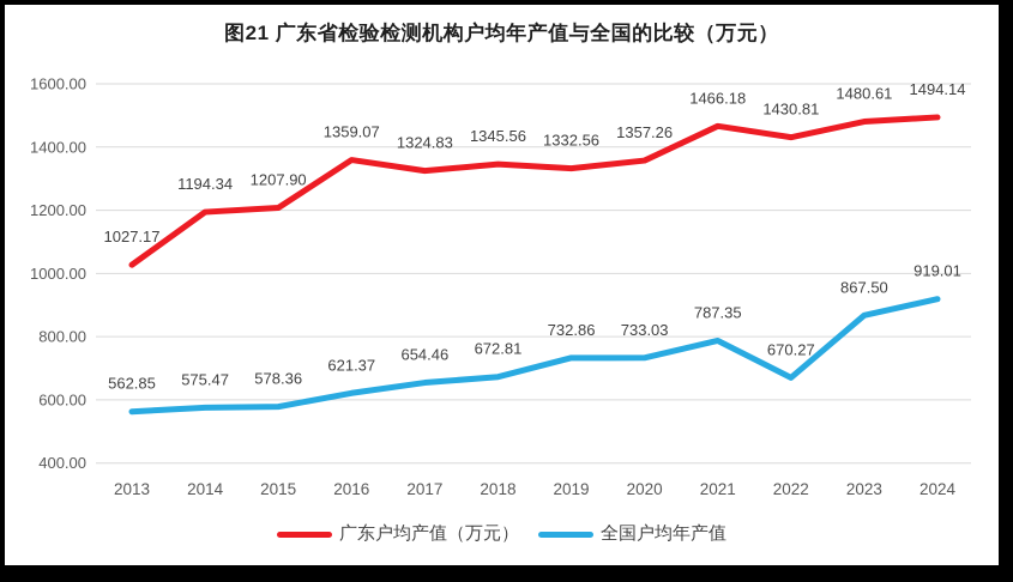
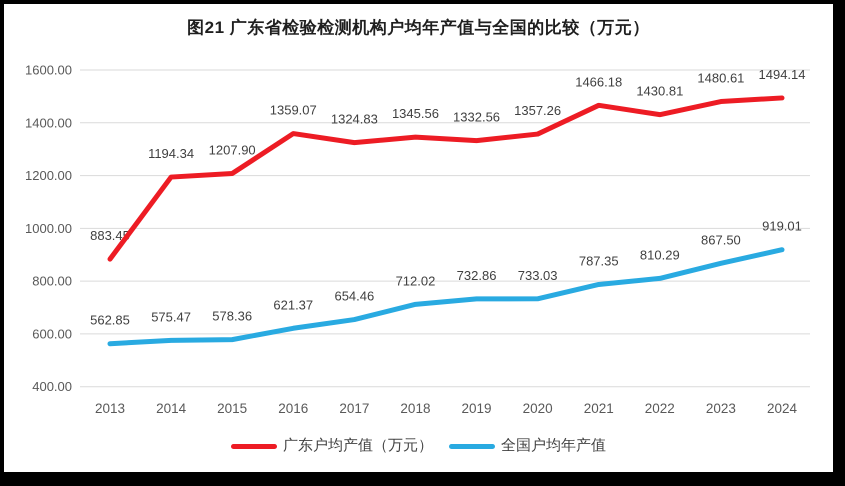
广东户均产值（万元）/2013: 1027.17 -> 883.45
全国户均年产值/2018: 672.81 -> 712.02
全国户均年产值/2022: 670.27 -> 810.29
